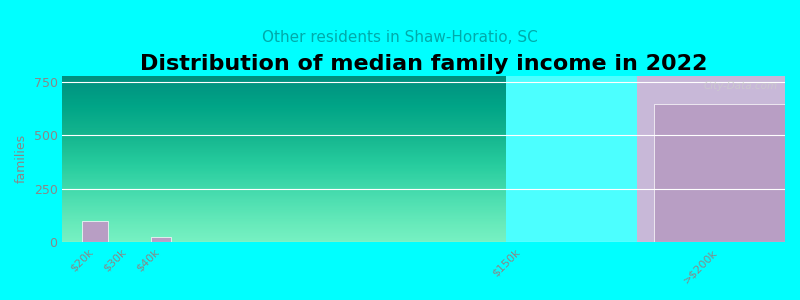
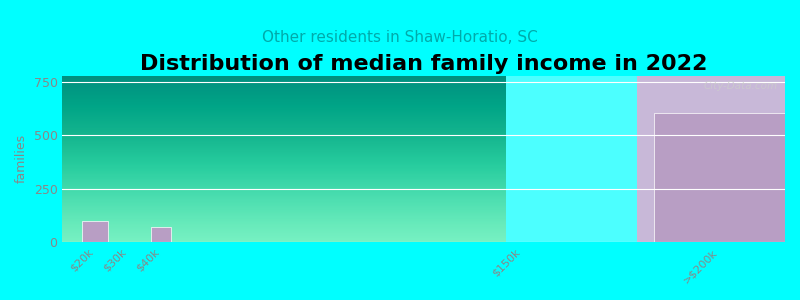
$40k: 25 -> 70
>$200k: 648 -> 605
